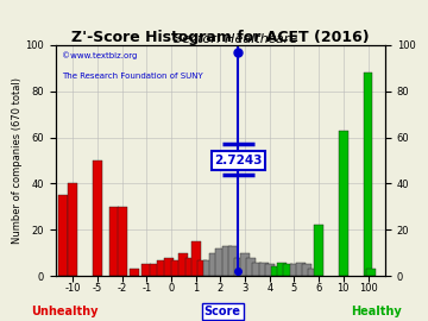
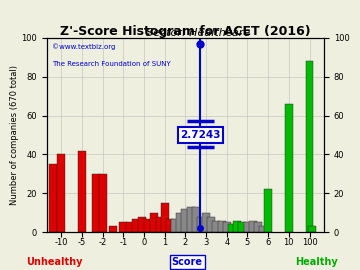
-5: 50 -> 42
10: 63 -> 66
